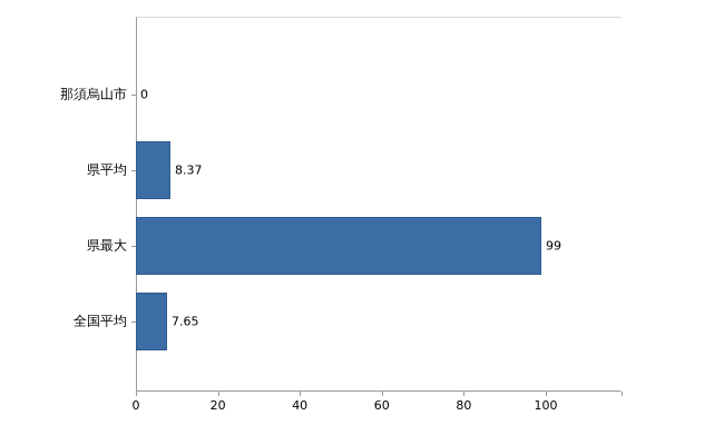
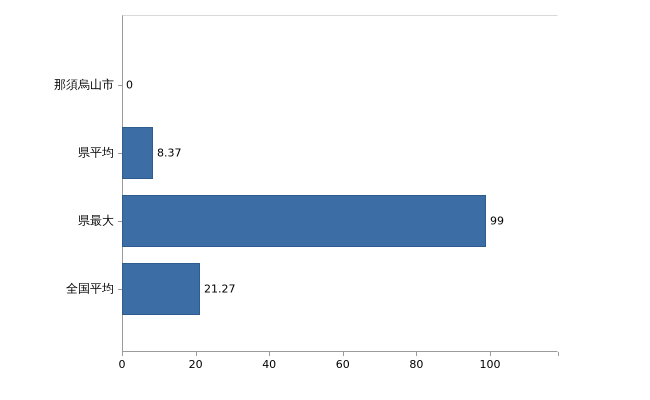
全国平均: 7.65 -> 21.27
